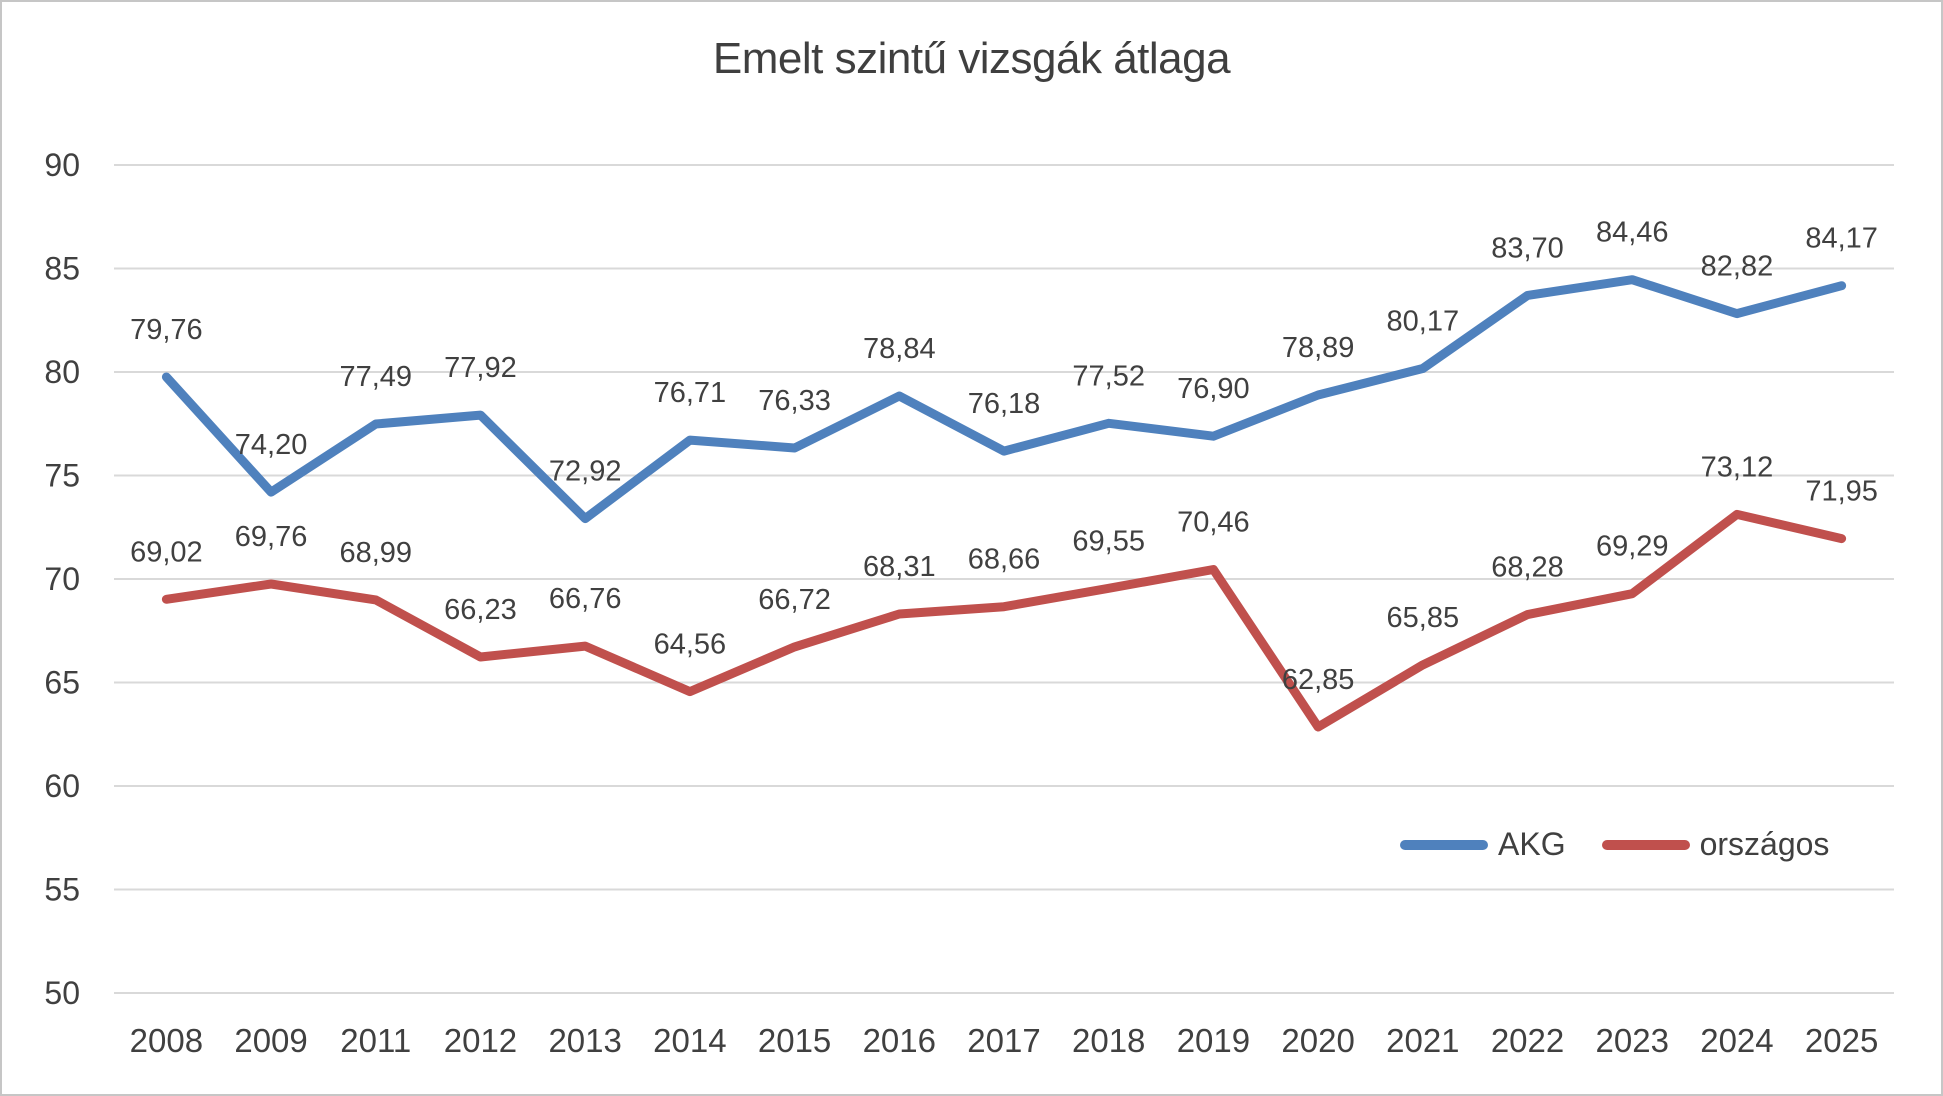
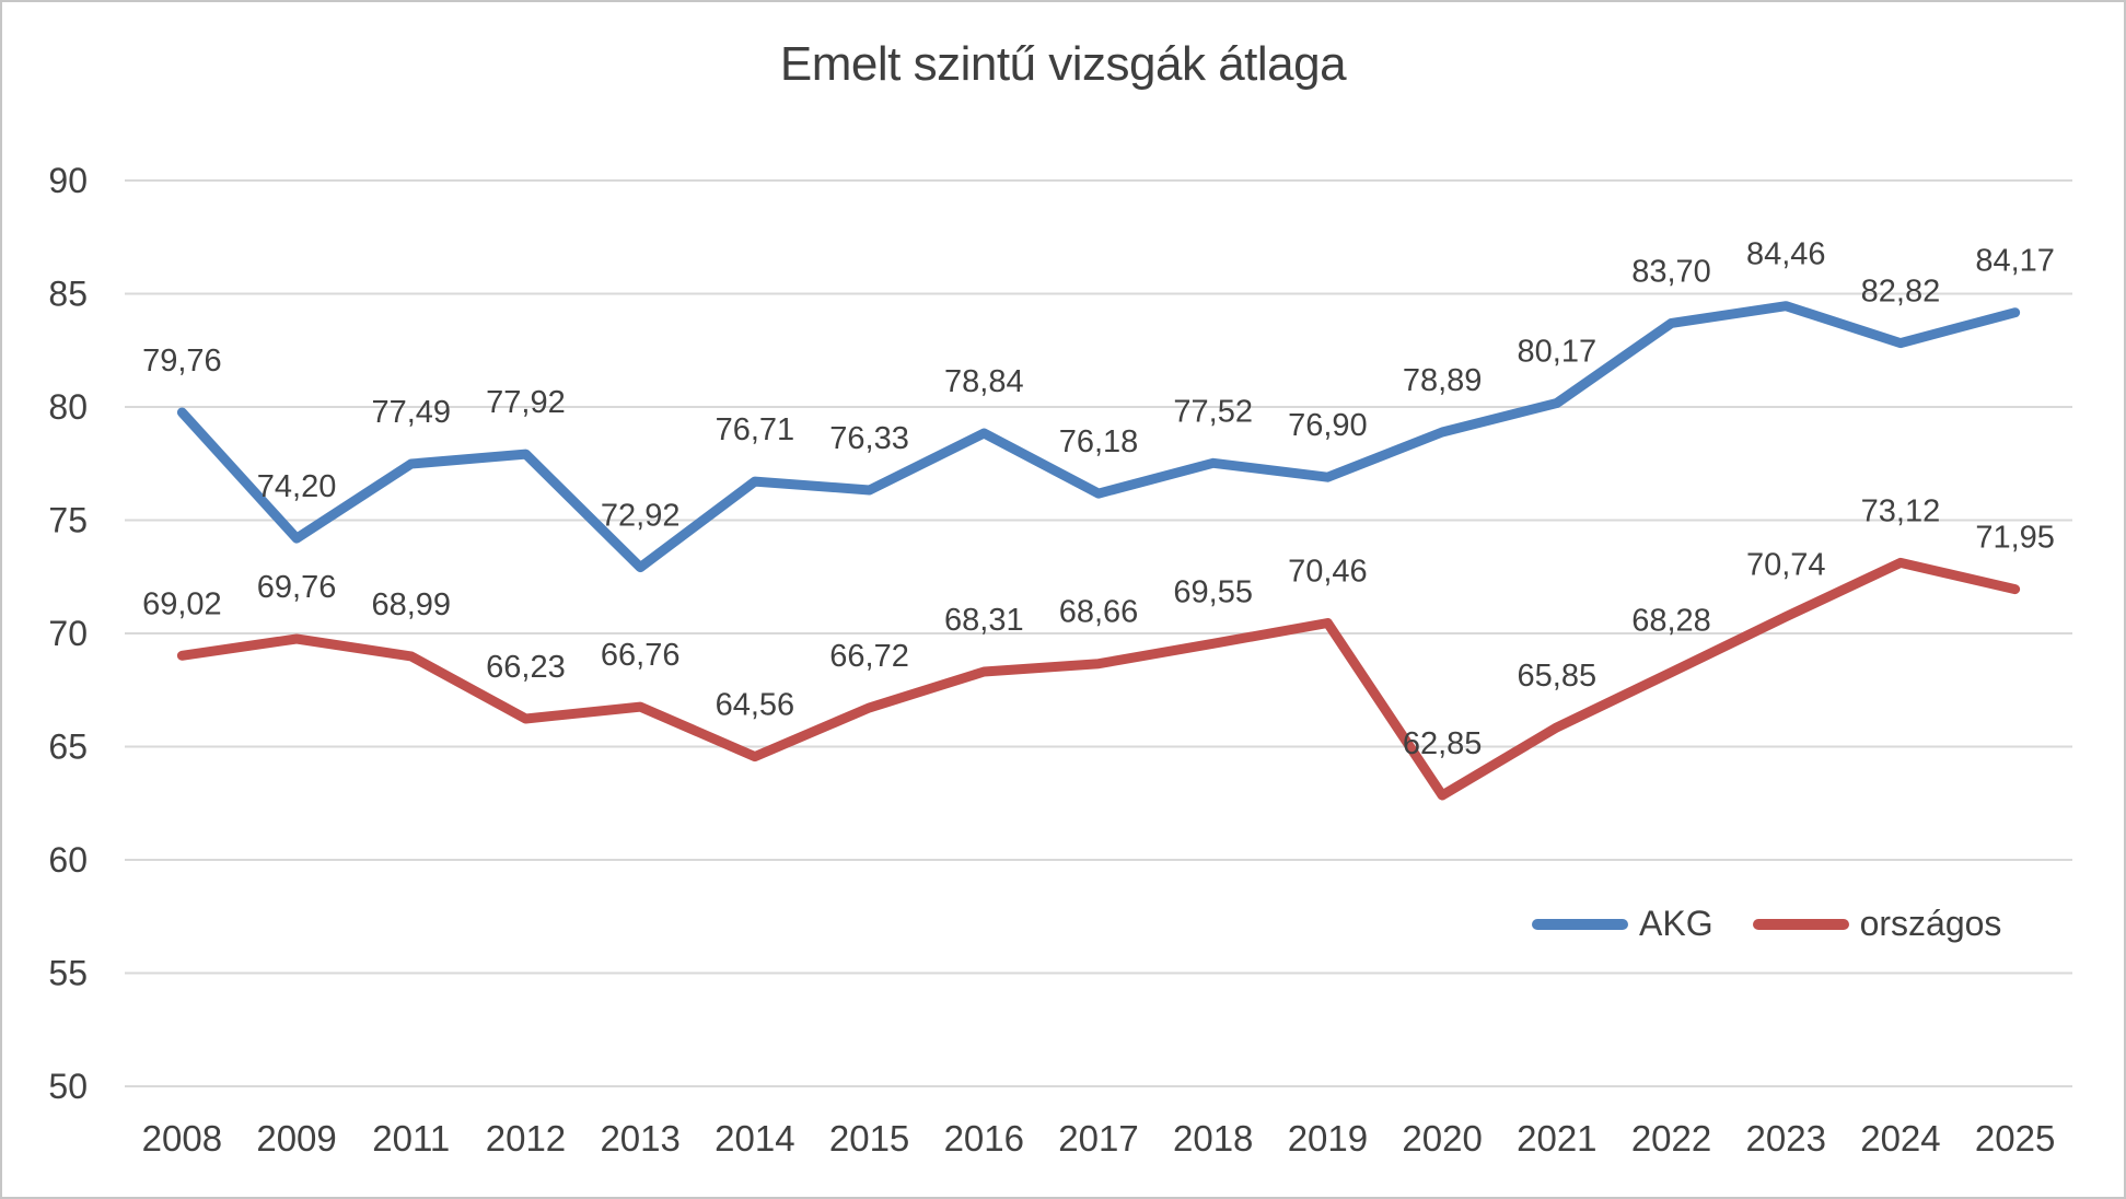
országos/2023: 69,29 -> 70,74
